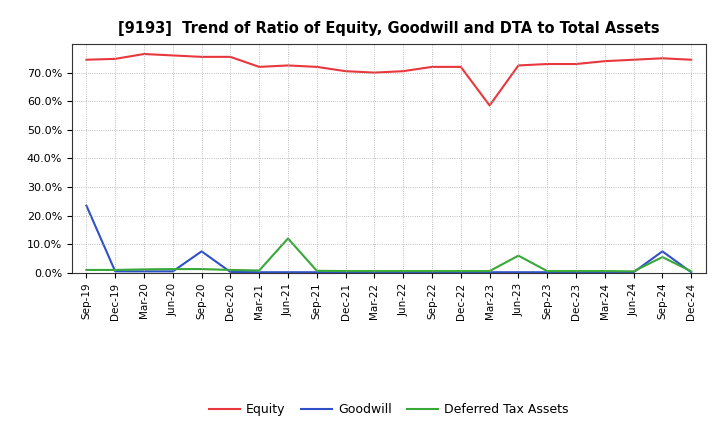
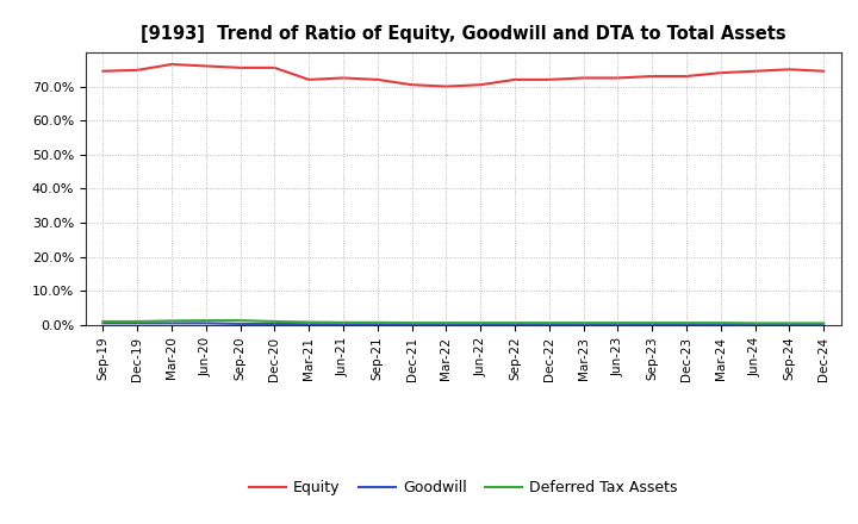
Goodwill/Sep-19: 23.5% -> 0.5%
Goodwill/Sep-20: 7.5% -> 0.3%
Deferred Tax Assets/Jun-21: 12.0% -> 0.7%
Equity/Mar-23: 58.5% -> 72.5%
Deferred Tax Assets/Jun-23: 6.0% -> 0.6%
Goodwill/Sep-24: 7.5% -> 0.2%
Deferred Tax Assets/Sep-24: 5.5% -> 0.5%
